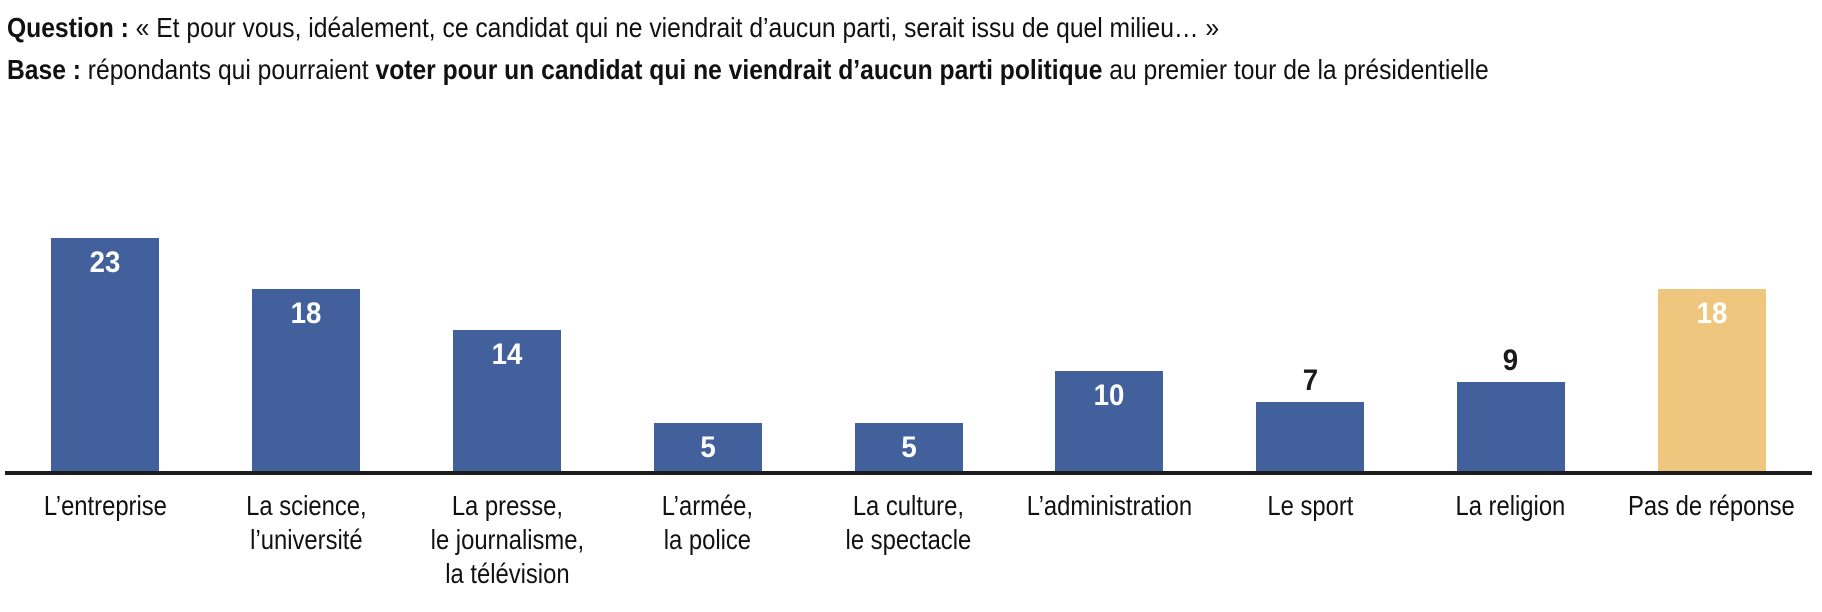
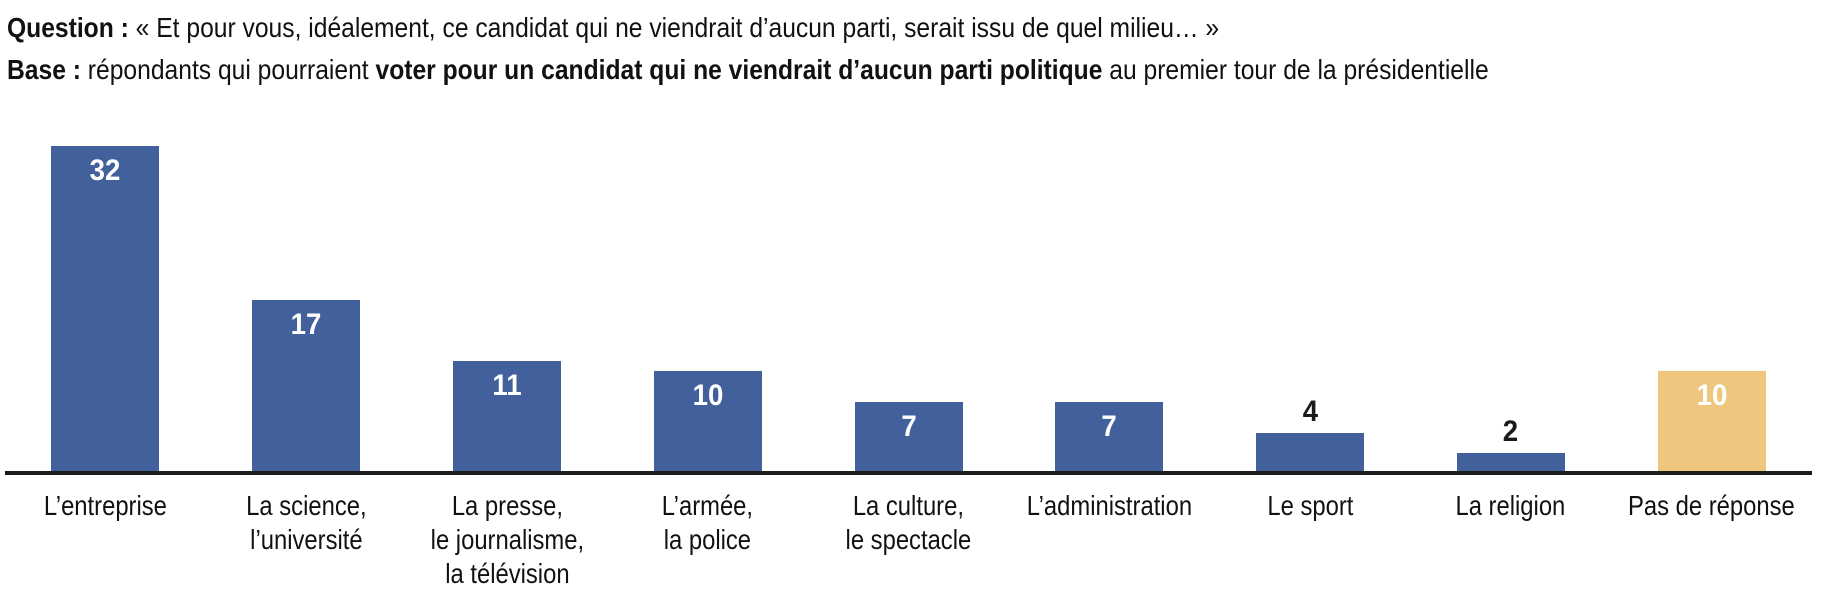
L’entreprise: 23 -> 32
La science, l’université: 18 -> 17
La presse, le journalisme, la télévision: 14 -> 11
L’armée, la police: 5 -> 10
La culture, le spectacle: 5 -> 7
L’administration: 10 -> 7
Le sport: 7 -> 4
La religion: 9 -> 2
Pas de réponse: 18 -> 10
